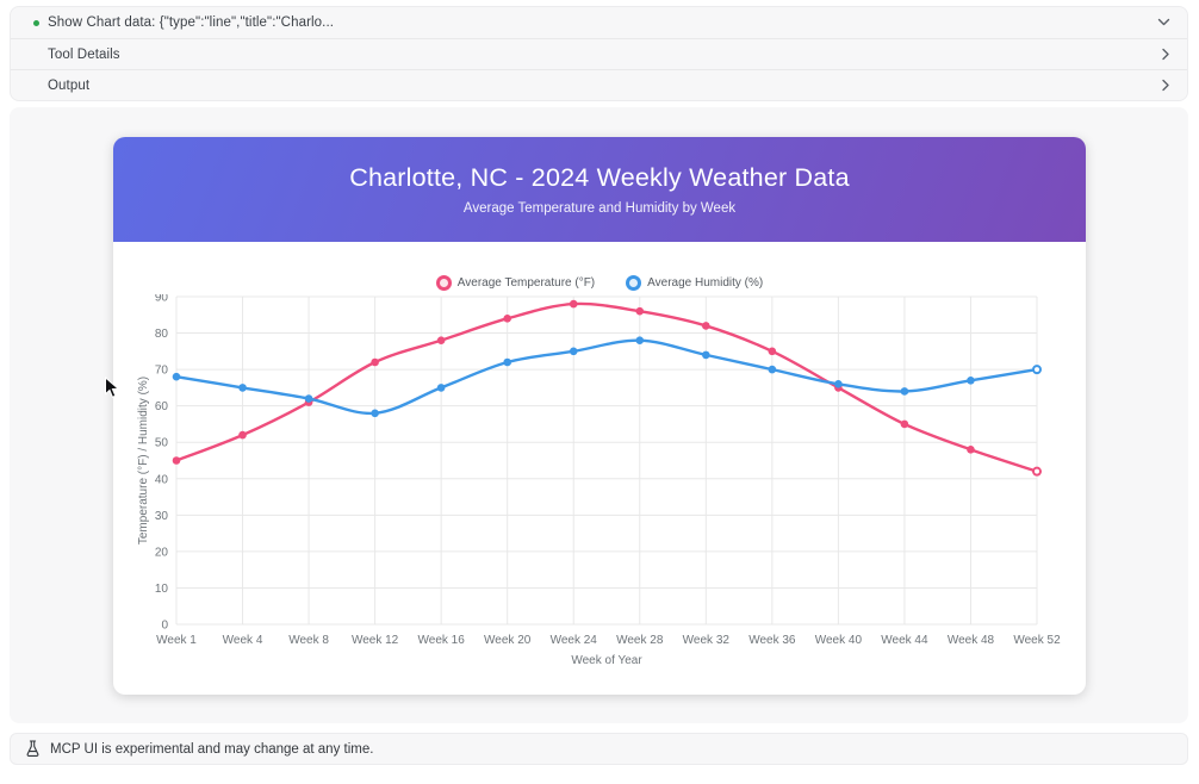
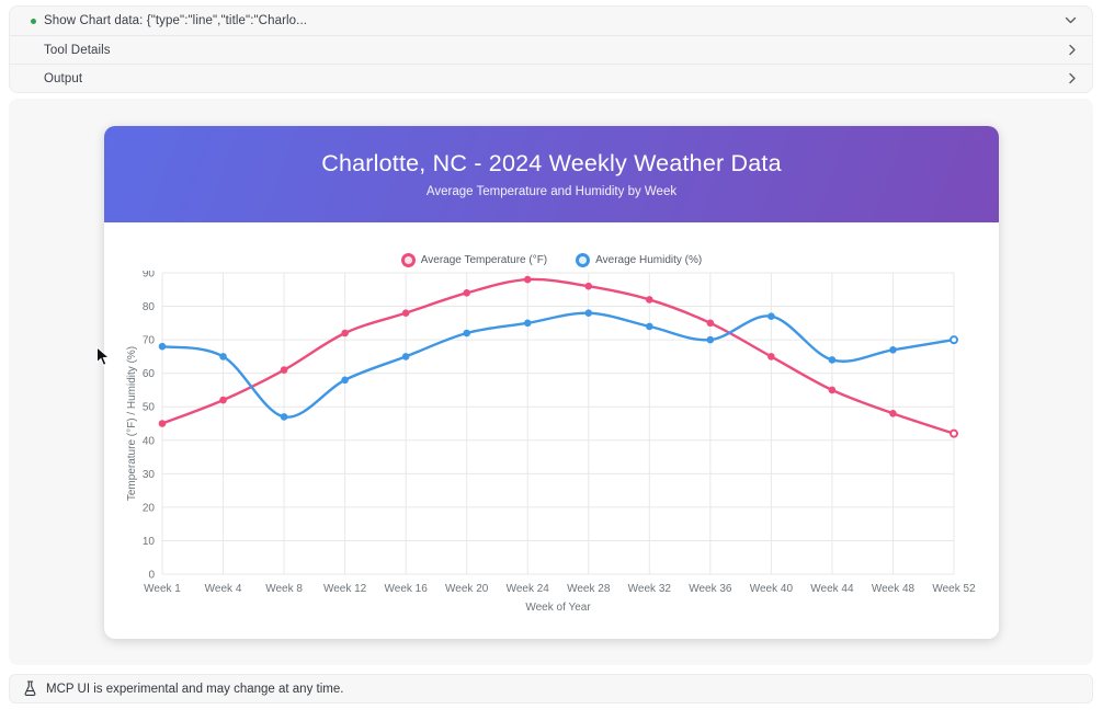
Average Humidity (%)/Week 8: 62 -> 47
Average Humidity (%)/Week 40: 66 -> 77
